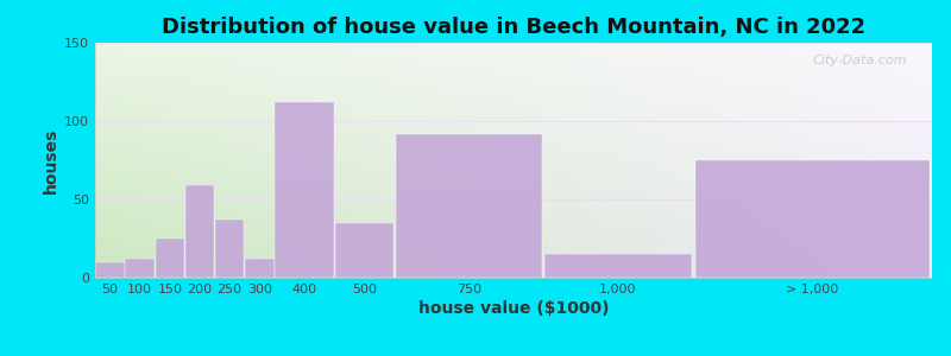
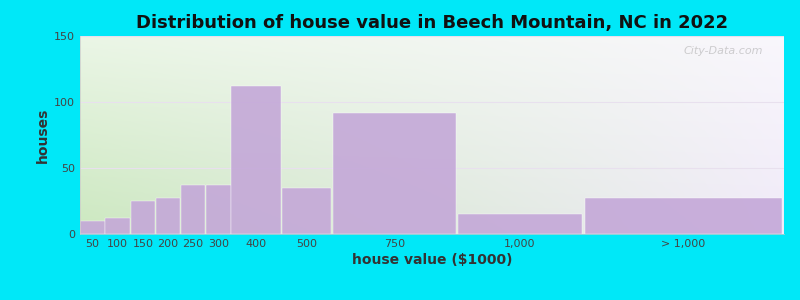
200: 59 -> 27
300: 12 -> 37
> 1,000: 75 -> 27
